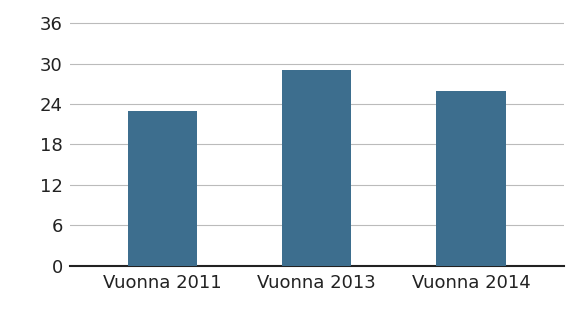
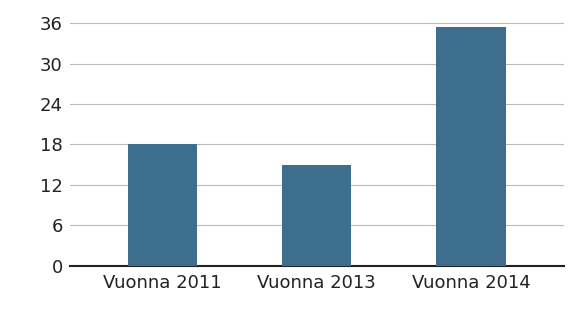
Vuonna 2011: 23.0 -> 18.0
Vuonna 2013: 29.0 -> 15.0
Vuonna 2014: 26.0 -> 35.5
